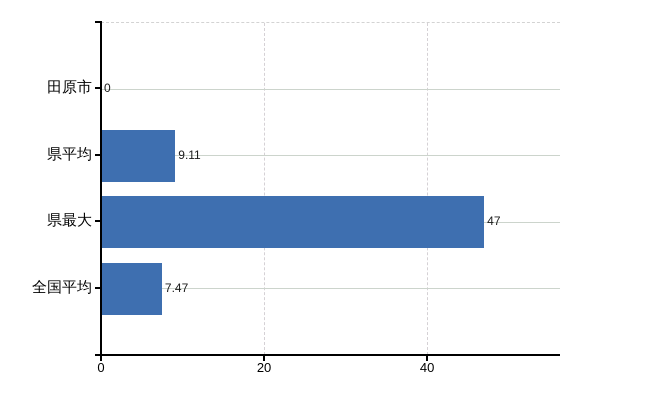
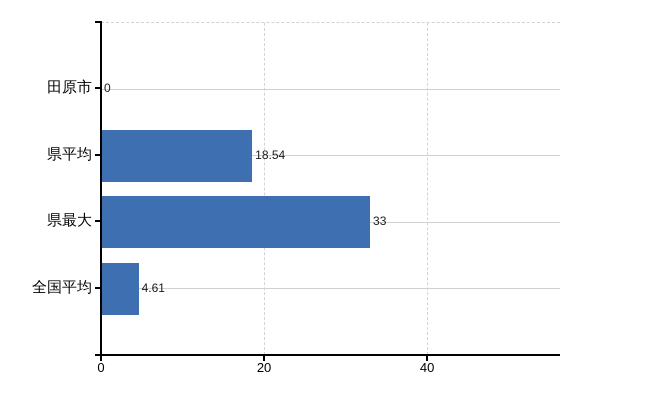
県平均: 9.11 -> 18.54
県最大: 47 -> 33
全国平均: 7.47 -> 4.61
